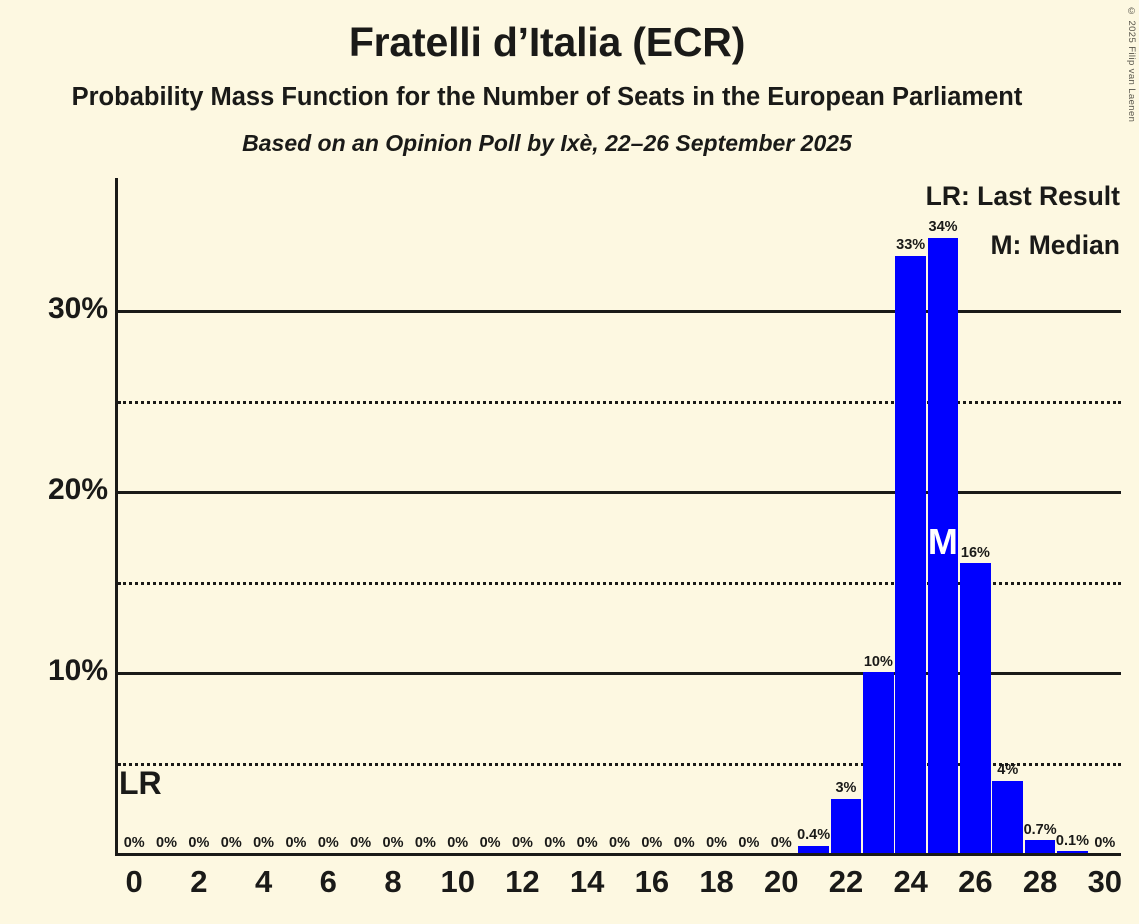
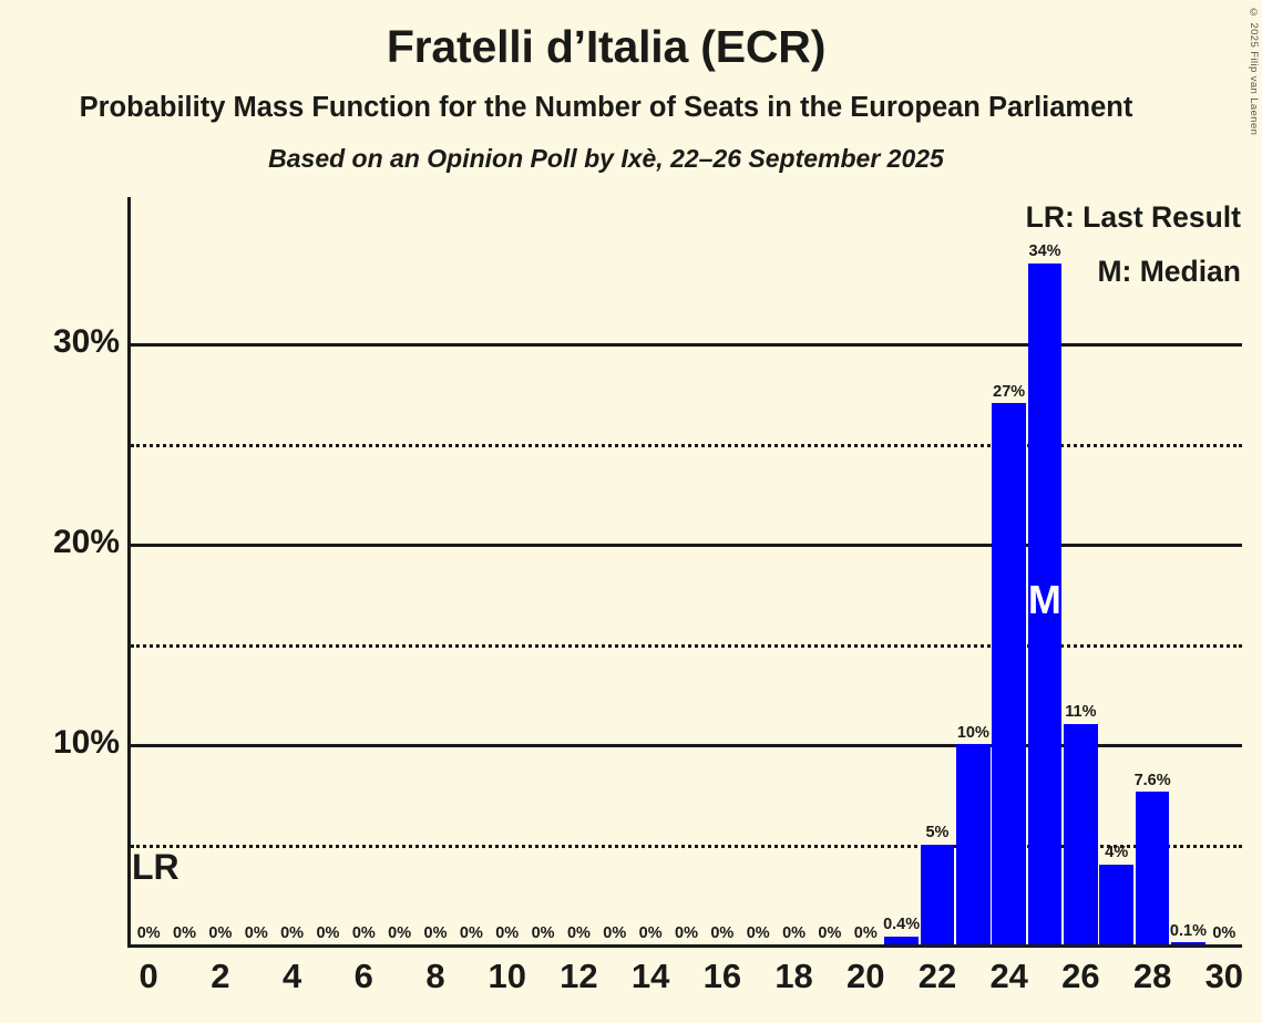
22: 3% -> 5%
24: 33% -> 27%
26: 16% -> 11%
28: 0.7% -> 7.6%
